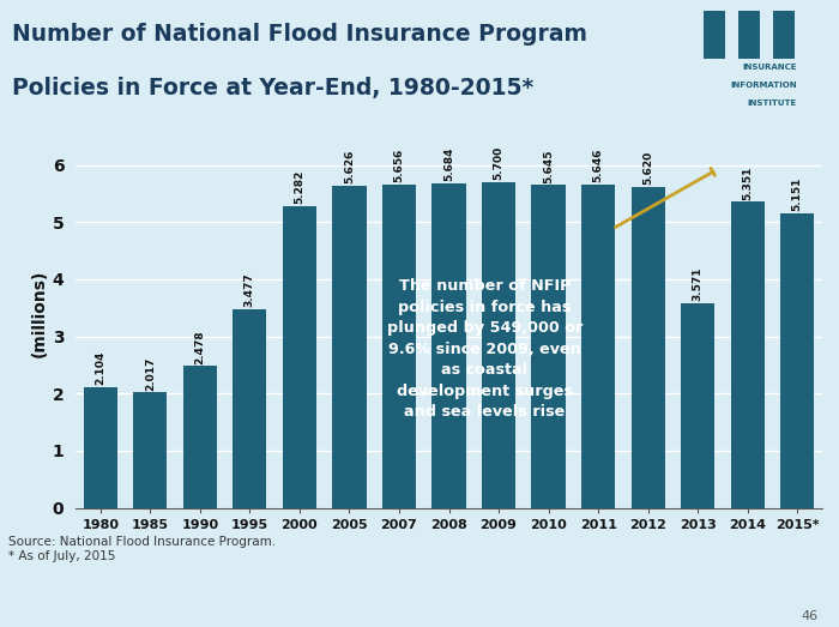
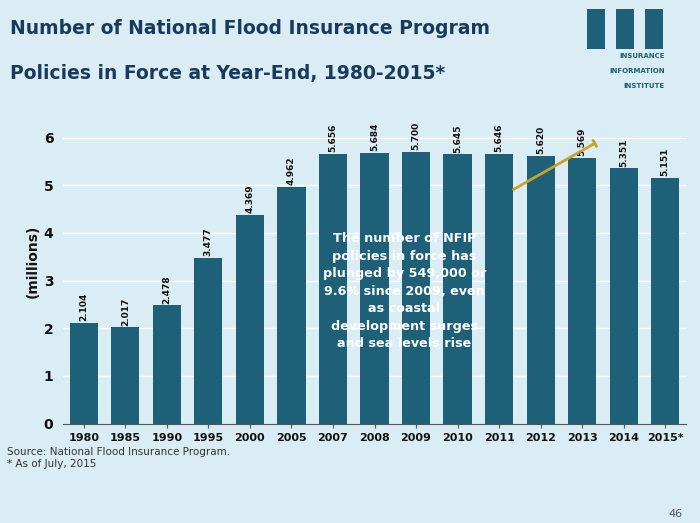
2000: 5.282 -> 4.369
2005: 5.626 -> 4.962
2013: 3.571 -> 5.569
